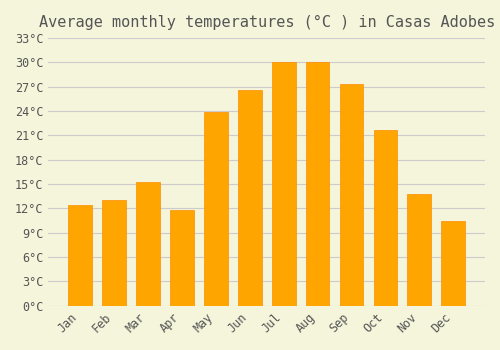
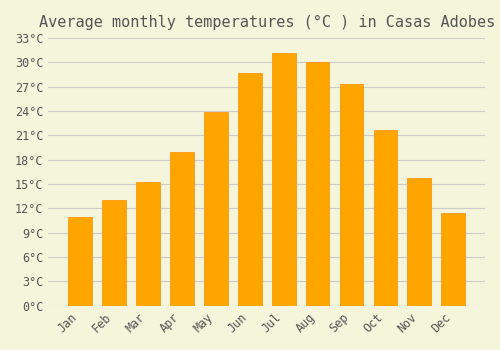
Jan: 12.4°C -> 11.0°C
Apr: 11.8°C -> 19.0°C
Jun: 26.6°C -> 28.7°C
Jul: 30.0°C -> 31.2°C
Nov: 13.8°C -> 15.7°C
Dec: 10.4°C -> 11.4°C
